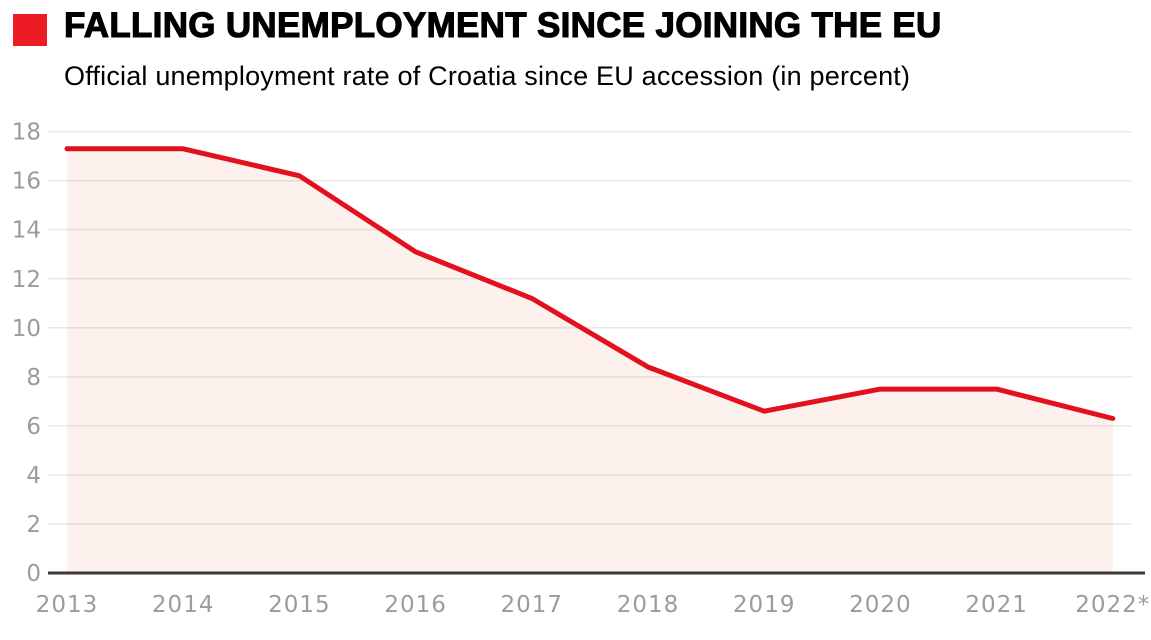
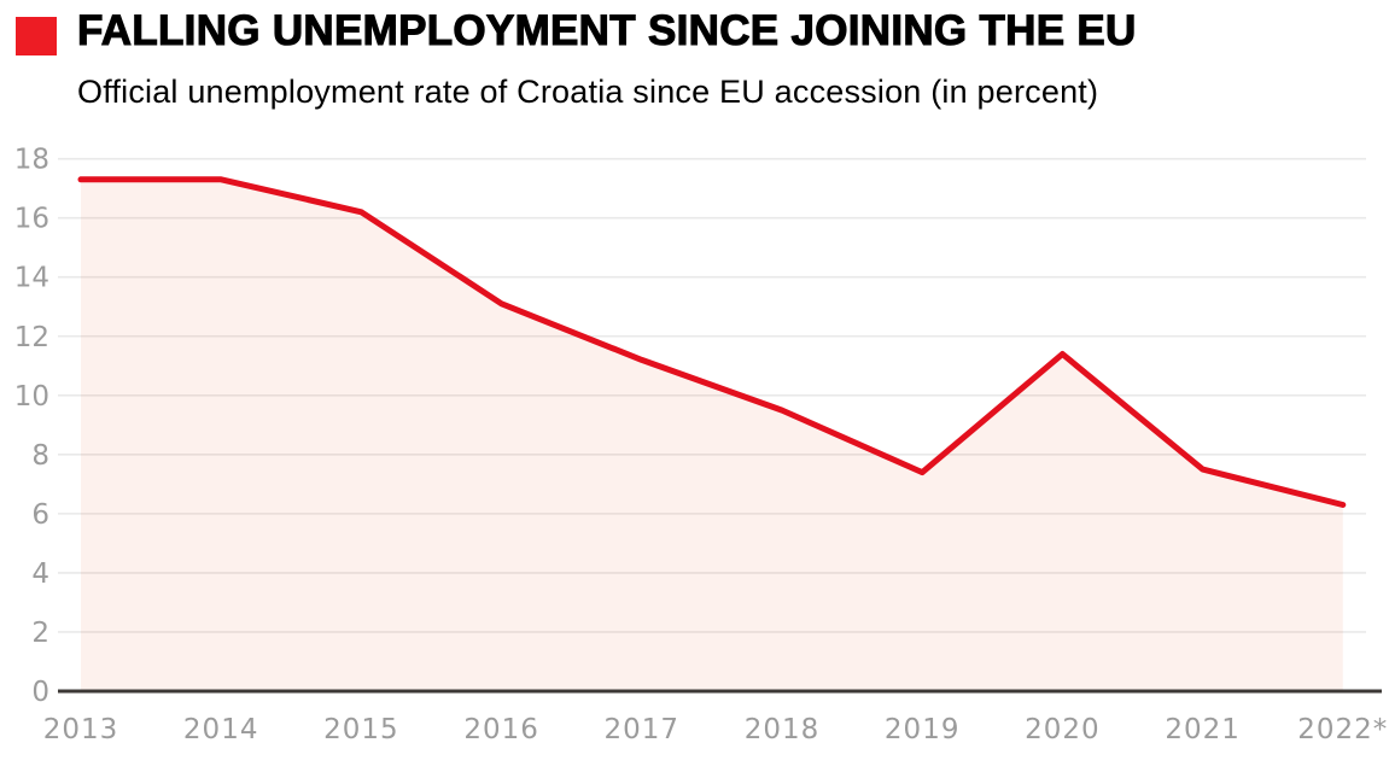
2018: 8.4 -> 9.5
2019: 6.6 -> 7.4
2020: 7.5 -> 11.4
